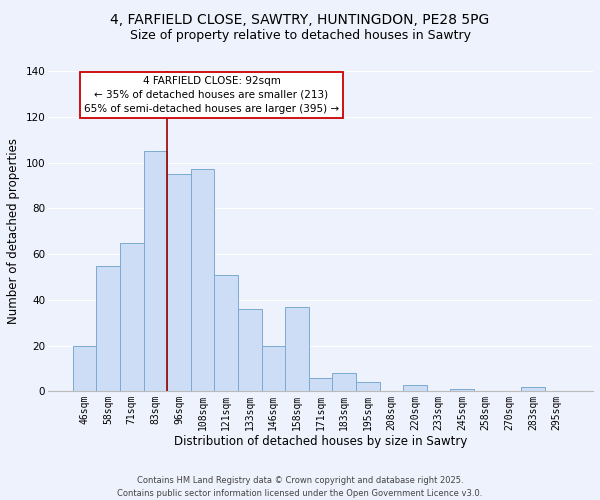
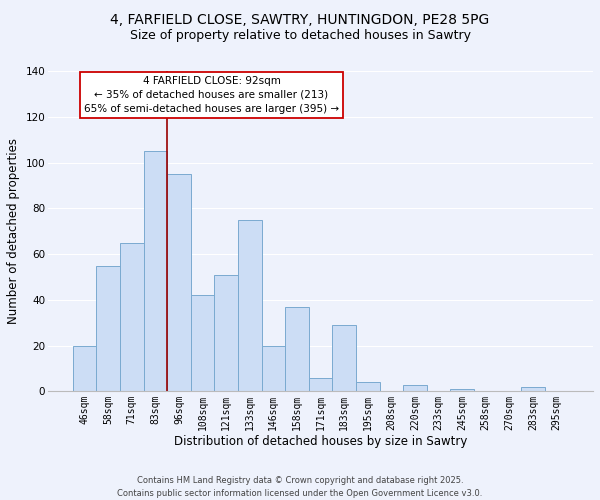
108sqm: 97 -> 42
133sqm: 36 -> 75
183sqm: 8 -> 29
